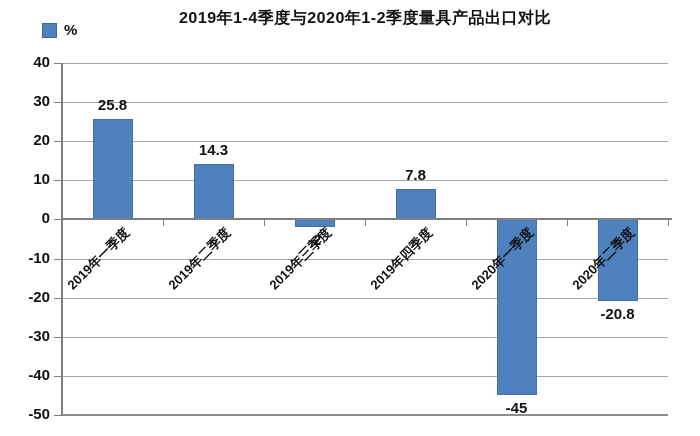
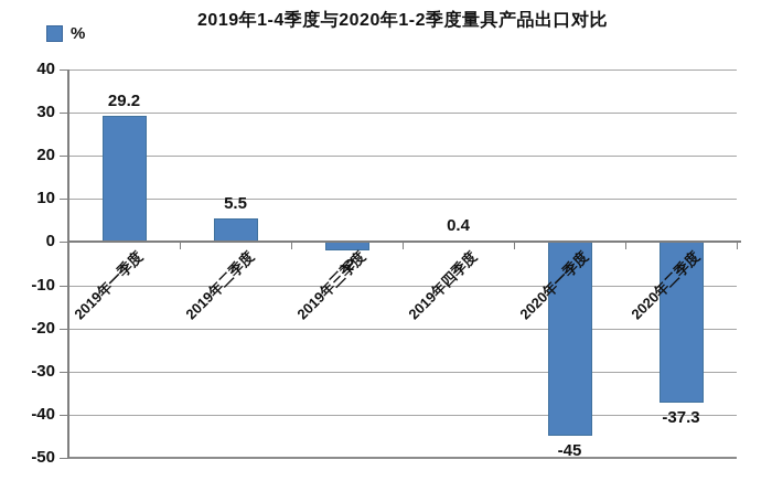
2019年一季度: 25.8 -> 29.2
2019年二季度: 14.3 -> 5.5
2019年四季度: 7.8 -> 0.4
2020年二季度: -20.8 -> -37.3
